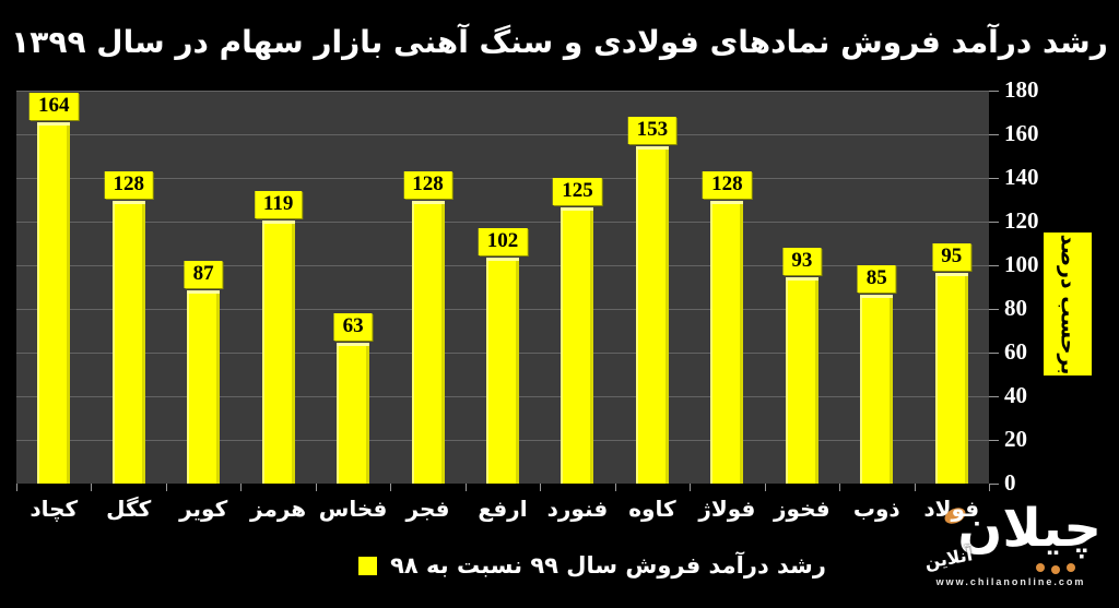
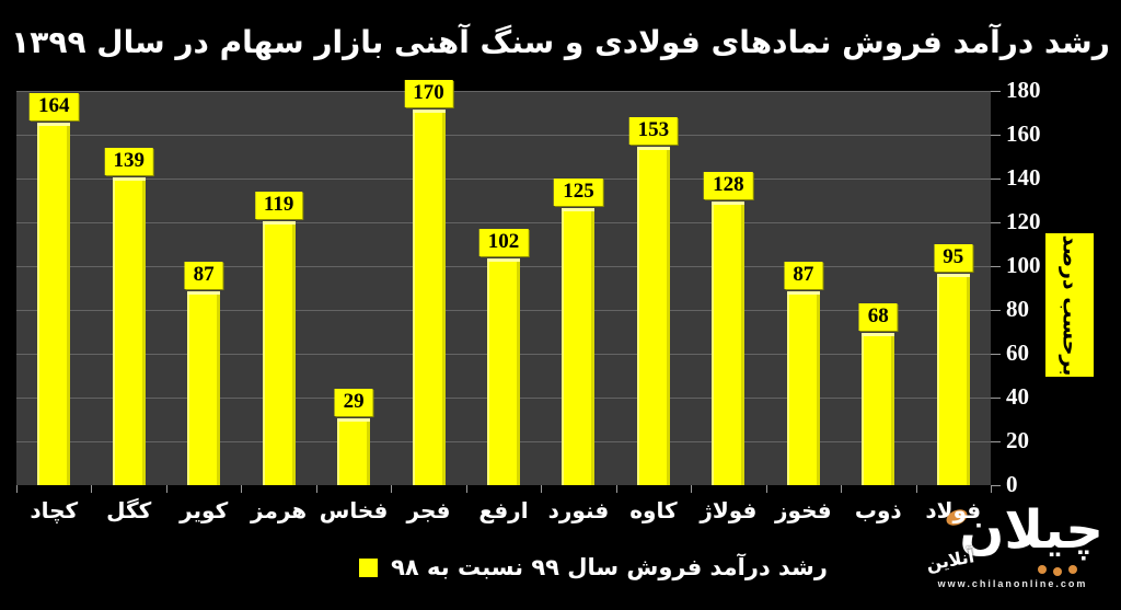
کگل: 128 -> 139
فخاس: 63 -> 29
فجر: 128 -> 170
فخوز: 93 -> 87
ذوب: 85 -> 68
